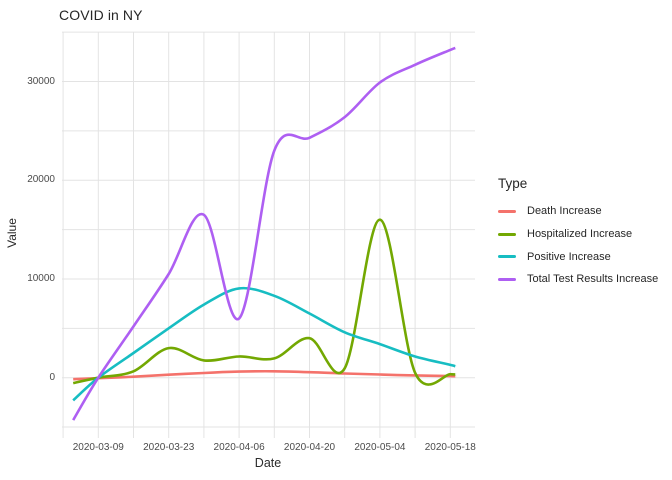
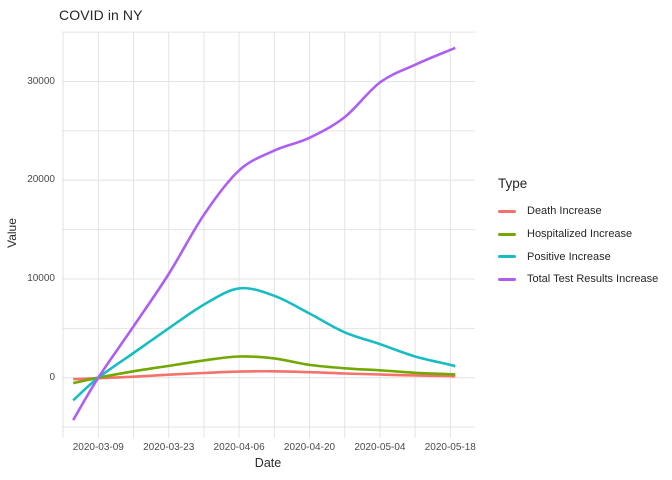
Hospitalized Increase/2020-03-23: 3000 -> 1000
Total Test Results Increase/2020-04-06: 6000 -> 21000
Hospitalized Increase/2020-04-20: 4000 -> 1000
Hospitalized Increase/2020-05-04: 16000 -> 1000
